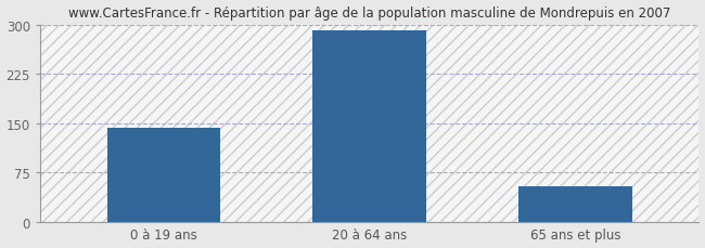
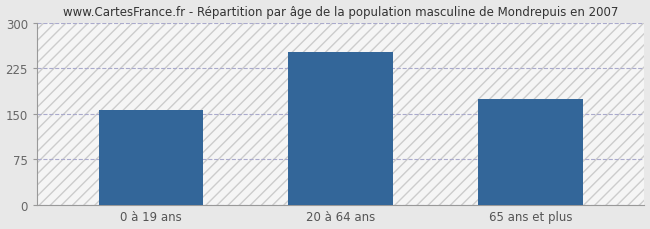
0 à 19 ans: 143 -> 156
20 à 64 ans: 292 -> 252
65 ans et plus: 55 -> 174
